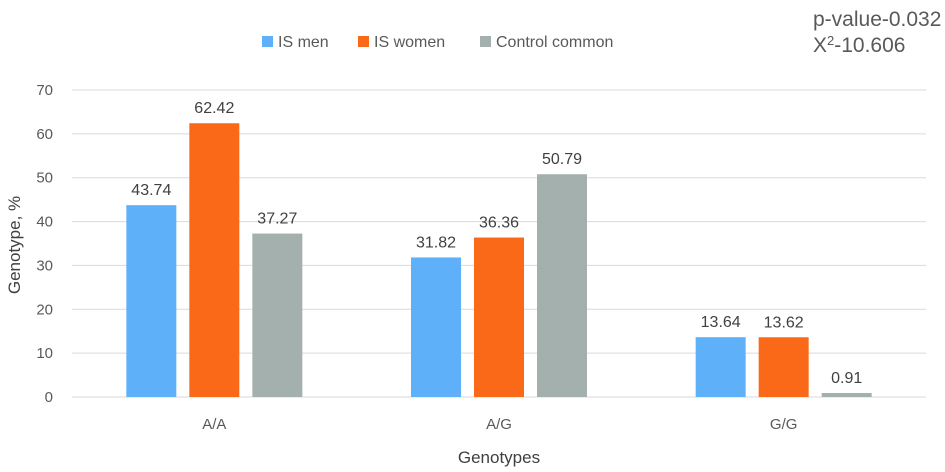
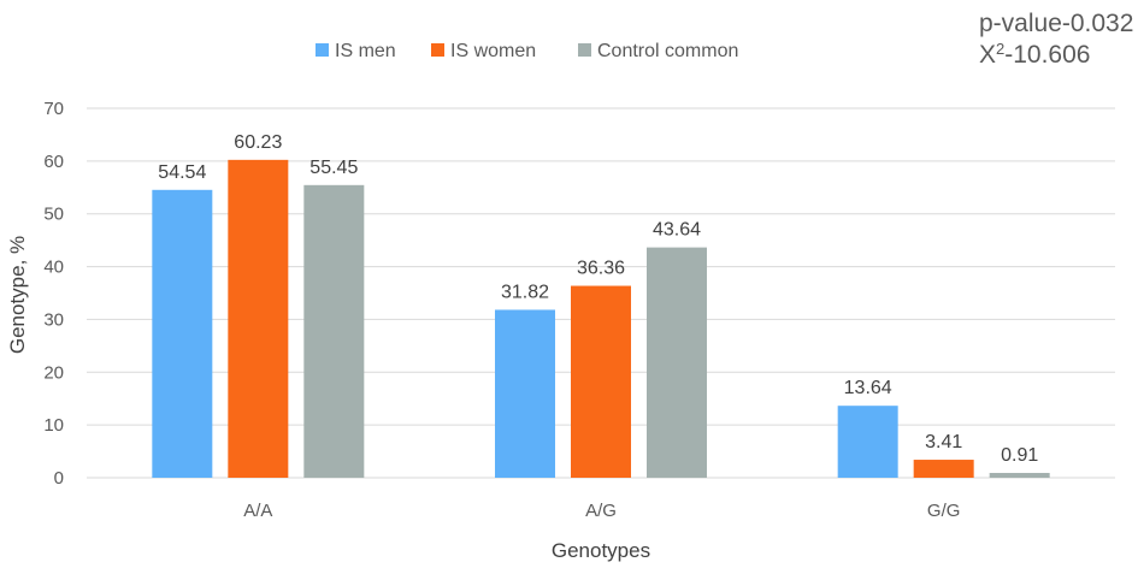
IS men/A/A: 43.74 -> 54.54
IS women/A/A: 62.42 -> 60.23
Control common/A/A: 37.27 -> 55.45
Control common/A/G: 50.79 -> 43.64
IS women/G/G: 13.62 -> 3.41
